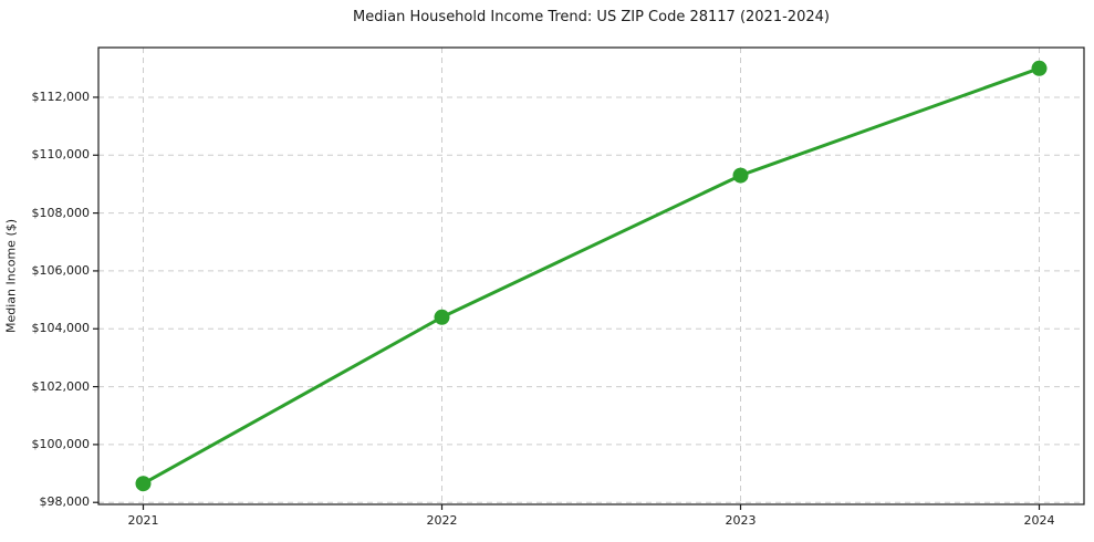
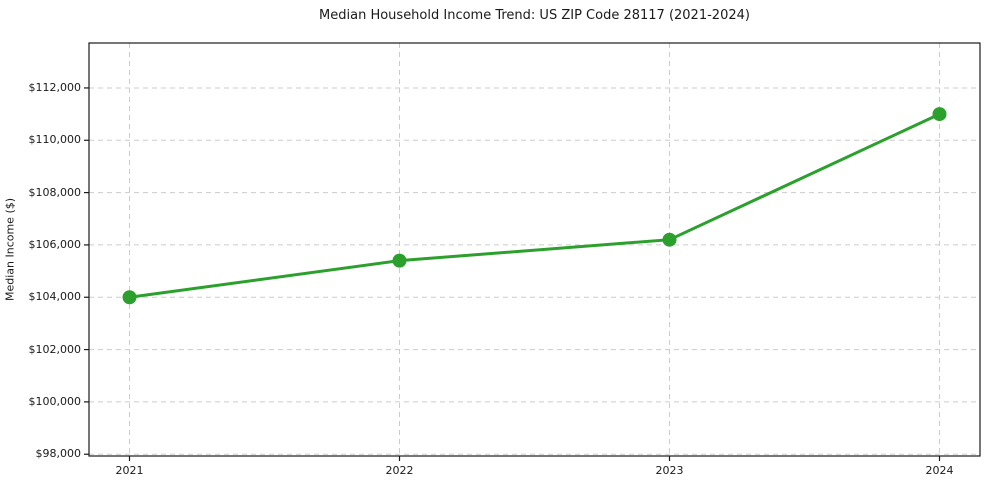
2021: $98600 -> $104000
2022: $104400 -> $105400
2023: $109300 -> $106200
2024: $113000 -> $111000
